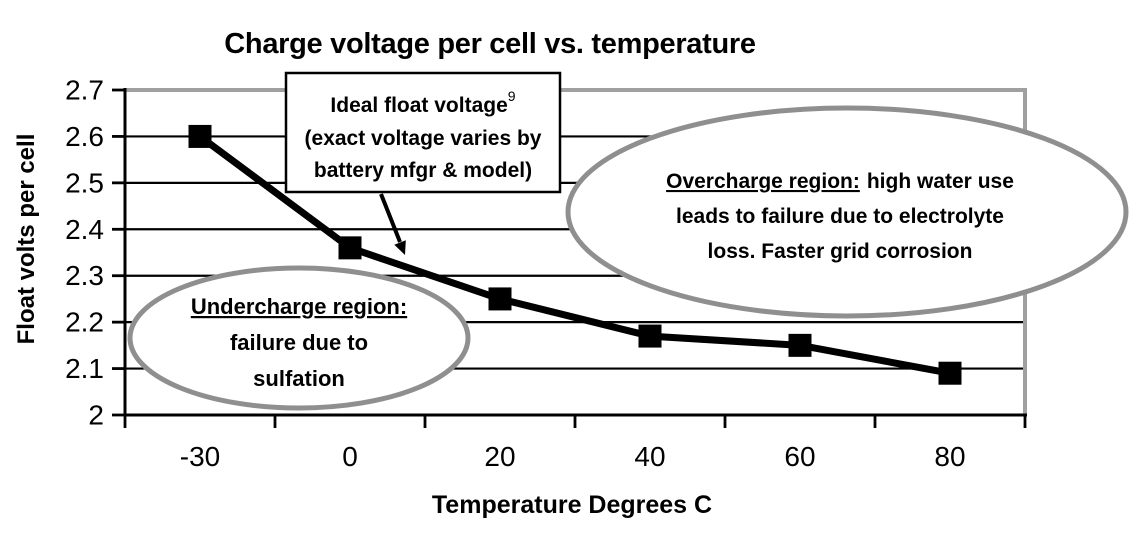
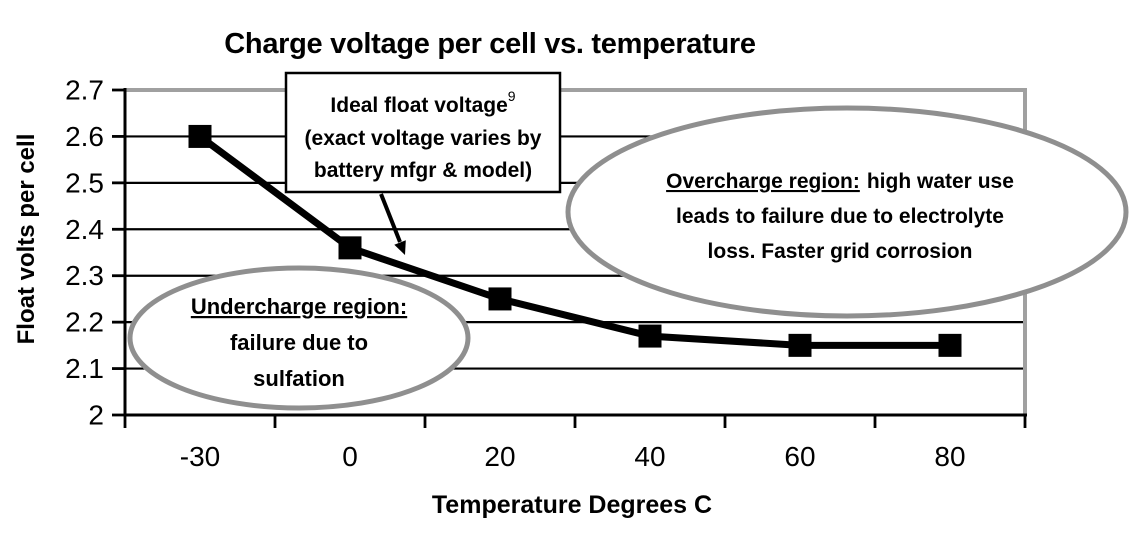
80: 2.09 -> 2.15
